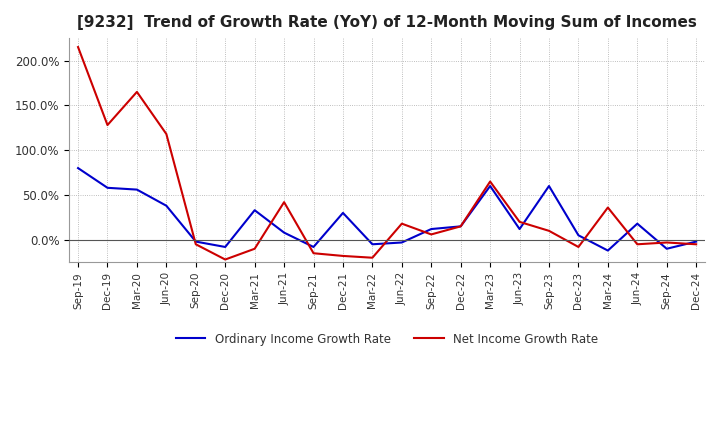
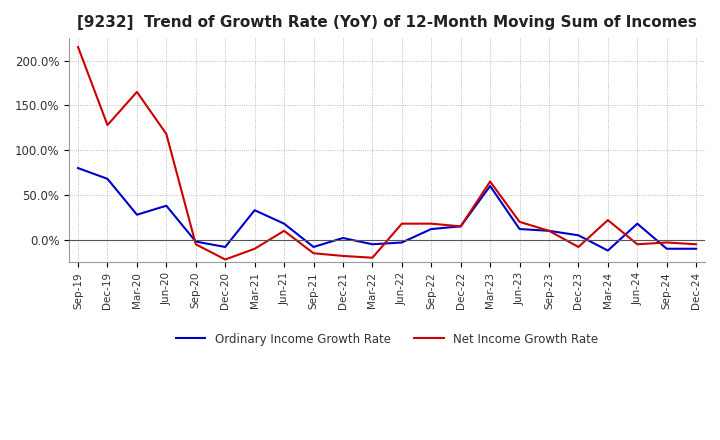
Ordinary Income Growth Rate/Dec-19: 58% -> 68%
Ordinary Income Growth Rate/Mar-20: 56% -> 28%
Ordinary Income Growth Rate/Jun-21: 8% -> 18%
Net Income Growth Rate/Jun-21: 42% -> 10%
Ordinary Income Growth Rate/Dec-21: 30% -> 2%
Net Income Growth Rate/Sep-22: 6% -> 18%
Ordinary Income Growth Rate/Sep-23: 60% -> 10%
Net Income Growth Rate/Mar-24: 36% -> 22%
Ordinary Income Growth Rate/Dec-24: -2% -> -10%
